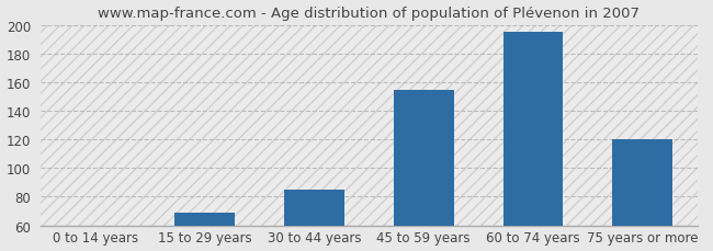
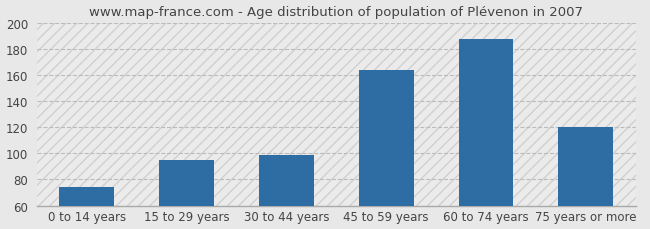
0 to 14 years: 60 -> 74
15 to 29 years: 69 -> 95
30 to 44 years: 85 -> 99
45 to 59 years: 155 -> 164
60 to 74 years: 195 -> 188
